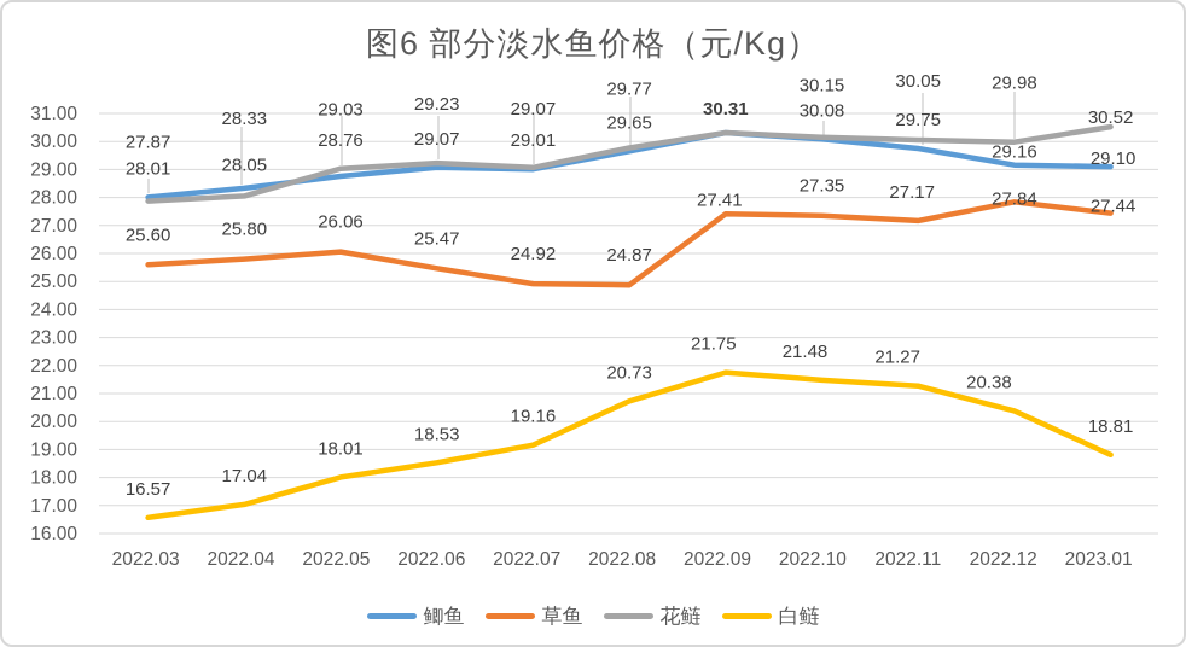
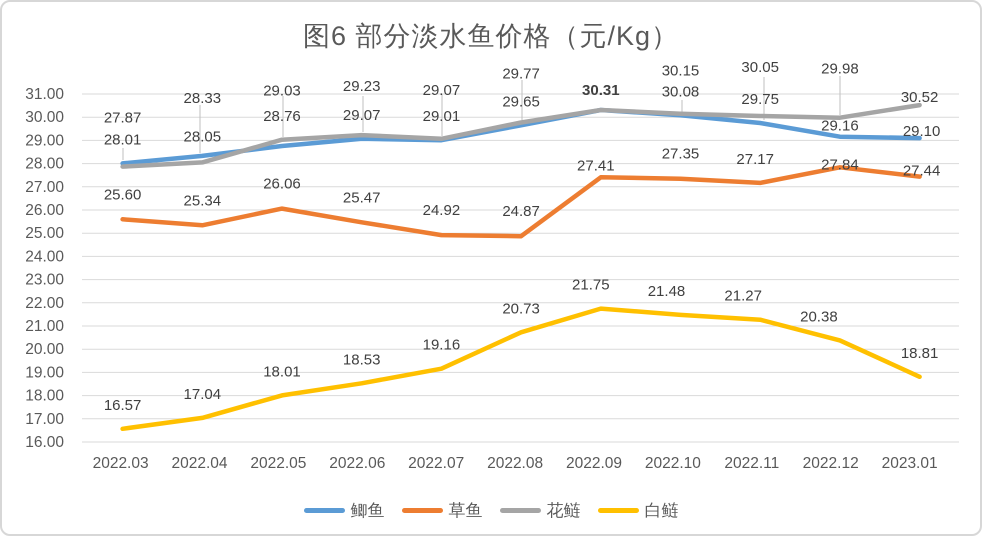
草鱼/2022.04: 25.80 -> 25.34
